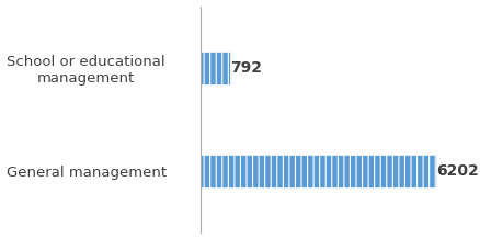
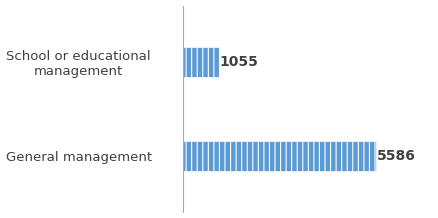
School or educational management: 792 -> 1055
General management: 6202 -> 5586
